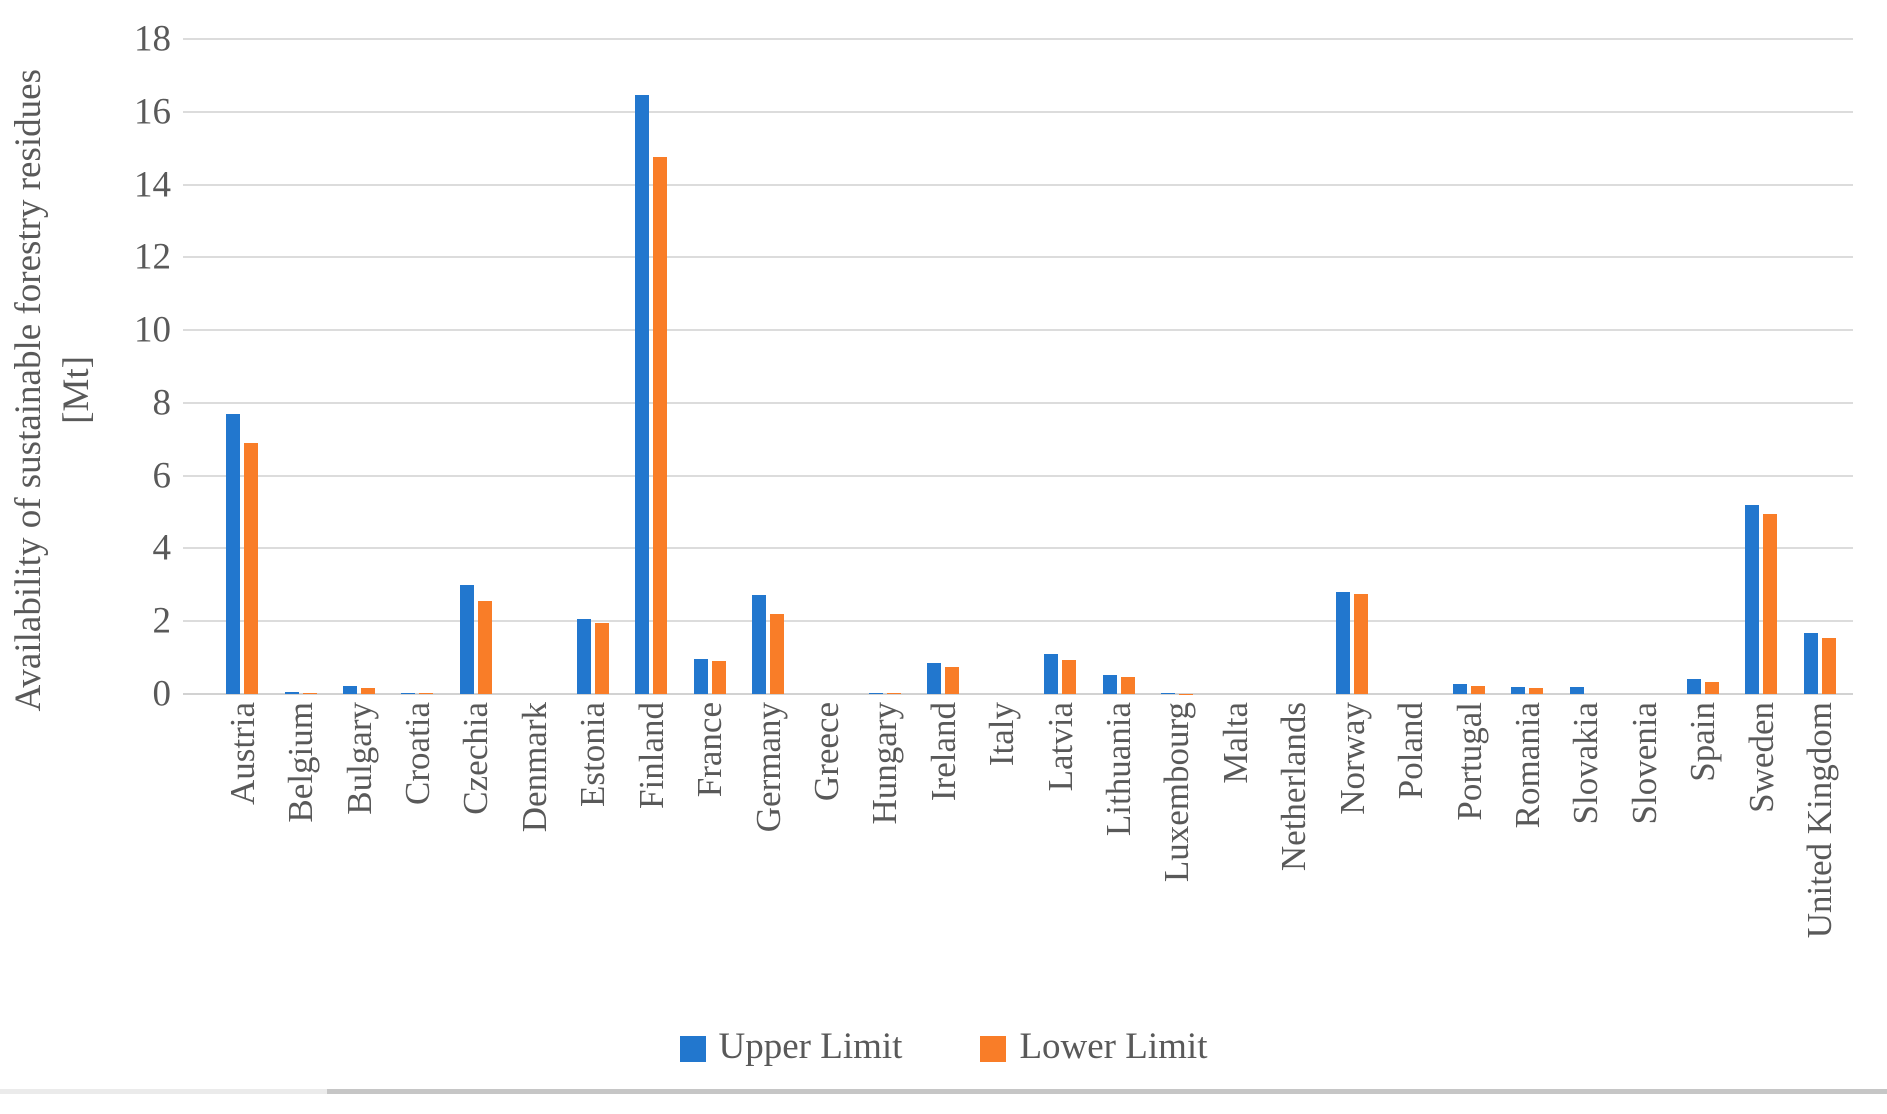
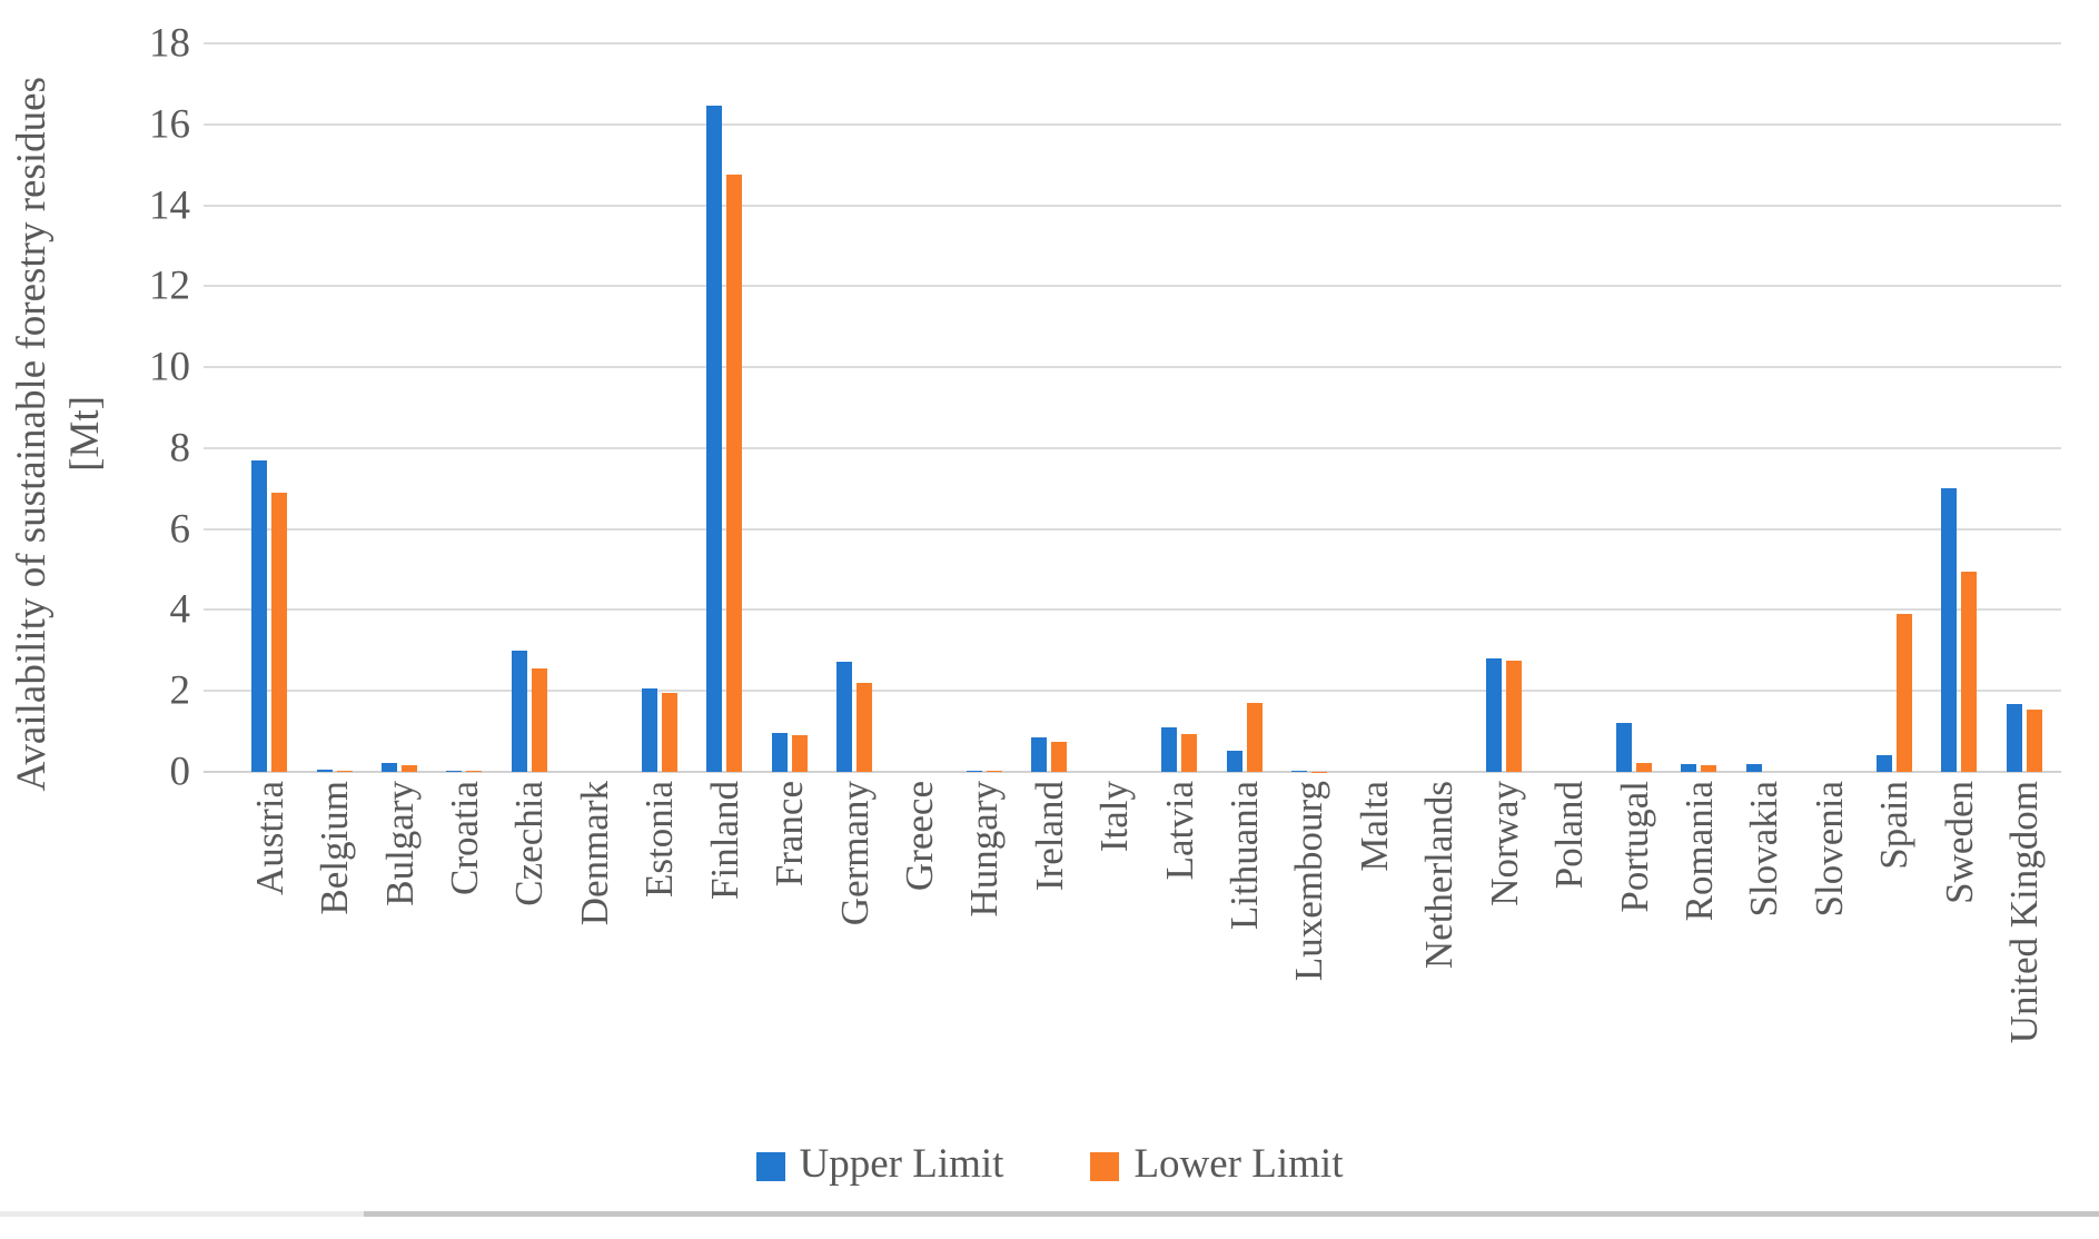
Lower Limit/Lithuania: 0.5 -> 1.7
Upper Limit/Portugal: 0.3 -> 1.2
Lower Limit/Spain: 0.3 -> 3.9
Upper Limit/Sweden: 5.2 -> 7.0
